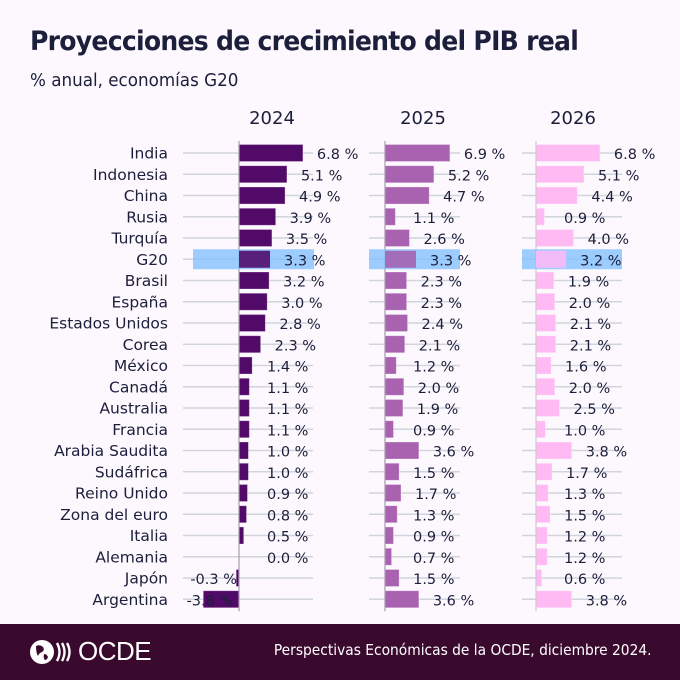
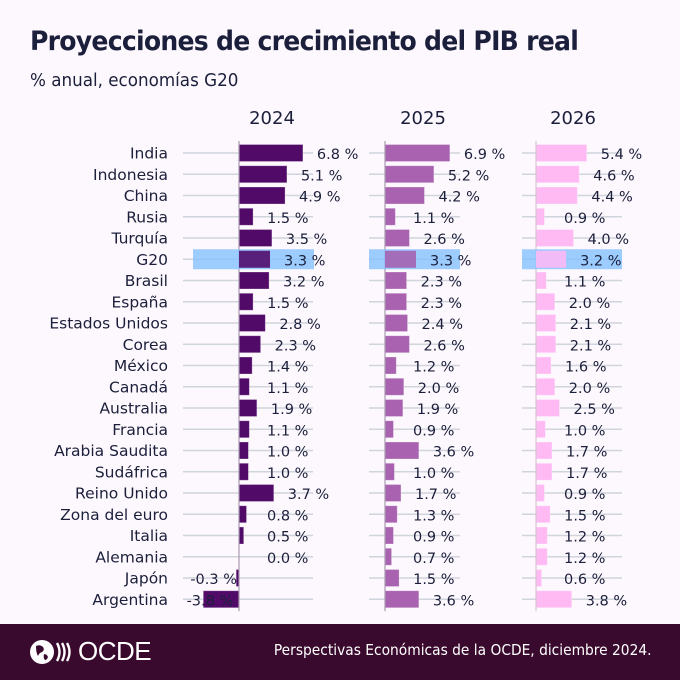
2026/India: 6.8 -> 5.4
2026/Indonesia: 5.1 -> 4.6
2025/China: 4.7 -> 4.2
2024/Rusia: 3.9 -> 1.5
2026/Brasil: 1.9 -> 1.1
2024/España: 3.0 -> 1.5
2025/Corea: 2.1 -> 2.6
2024/Australia: 1.1 -> 1.9
2026/Arabia Saudita: 3.8 -> 1.7
2025/Sudáfrica: 1.5 -> 1.0
2024/Reino Unido: 0.9 -> 3.7
2026/Reino Unido: 1.3 -> 0.9
